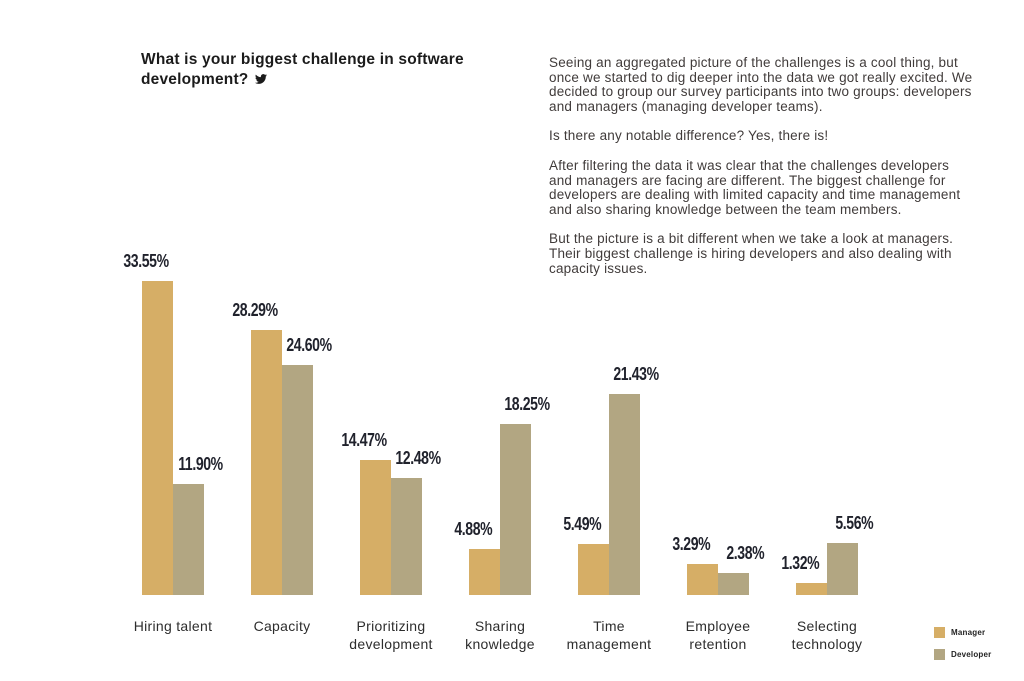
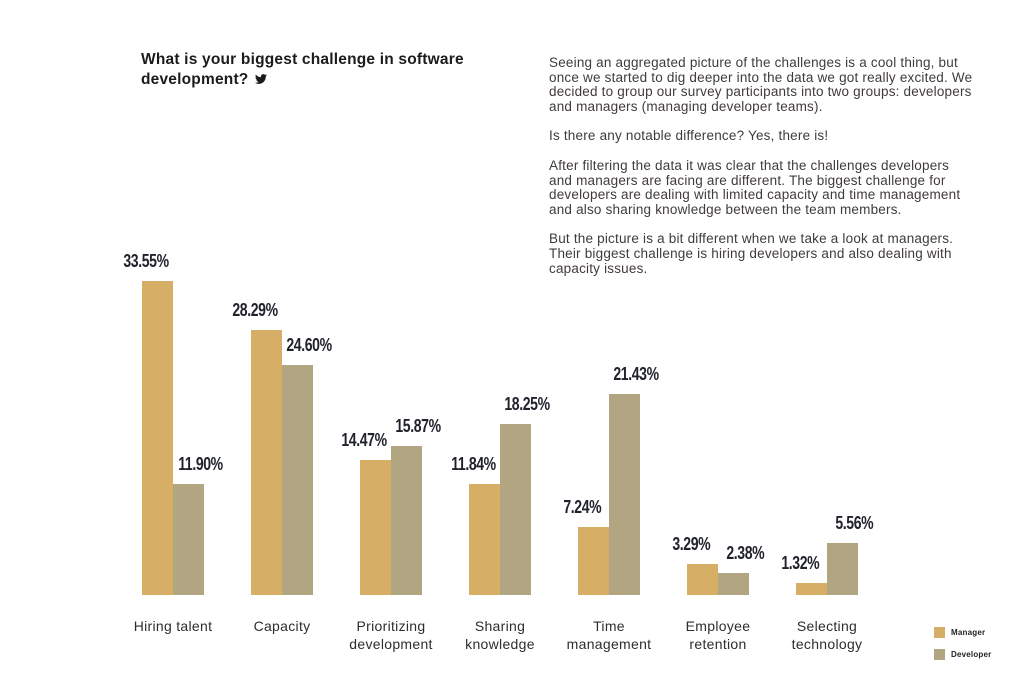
Developer/Prioritizing development: 12.48% -> 15.87%
Manager/Sharing knowledge: 4.88% -> 11.84%
Manager/Time management: 5.49% -> 7.24%
